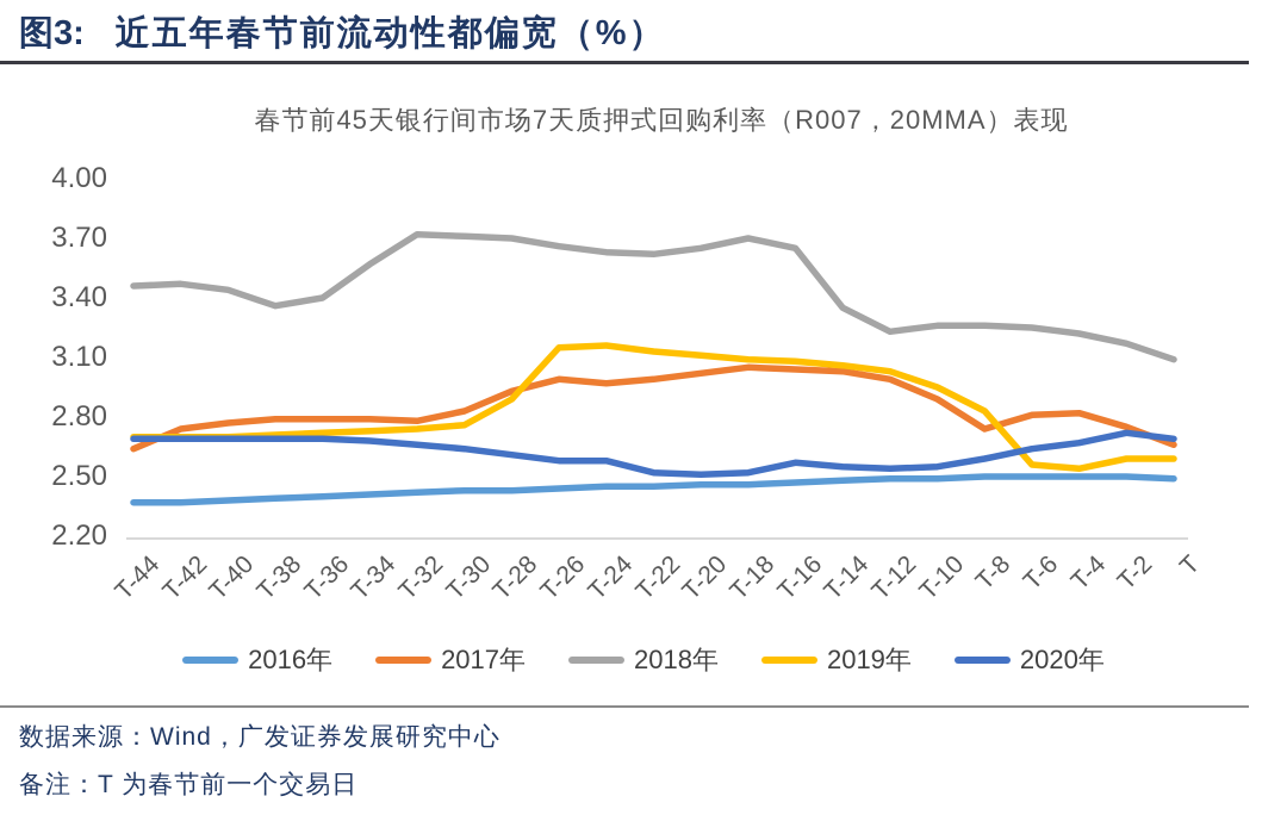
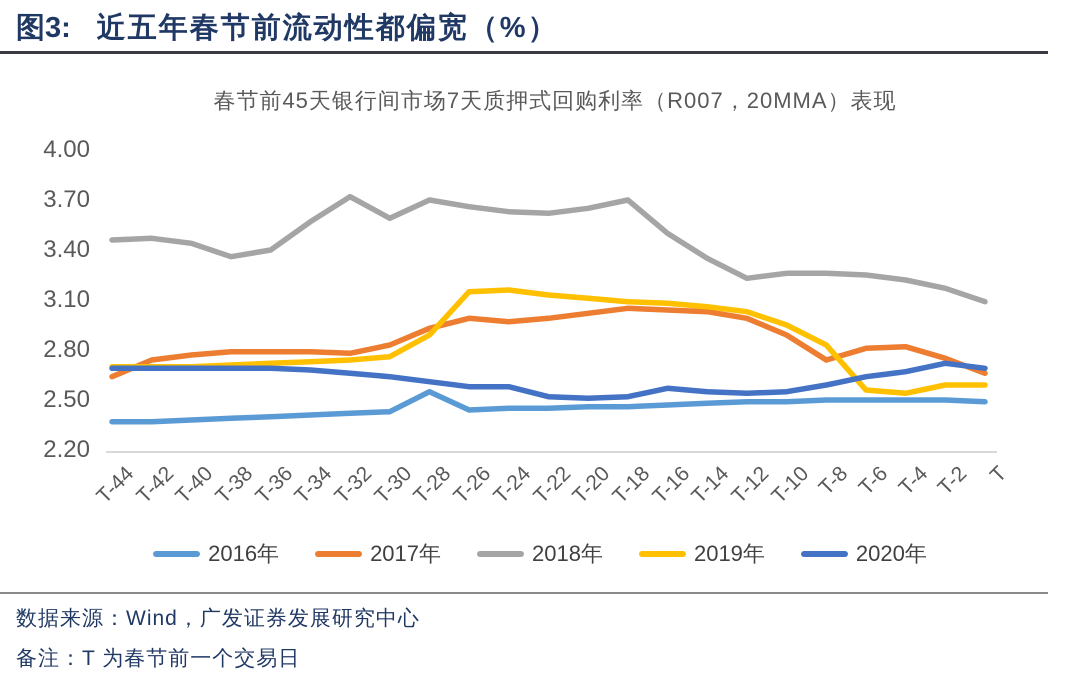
2018年/T-30: 3.71 -> 3.59
2016年/T-28: 2.43 -> 2.55
2018年/T-16: 3.65 -> 3.50
